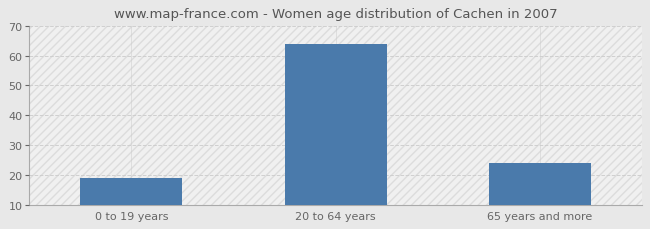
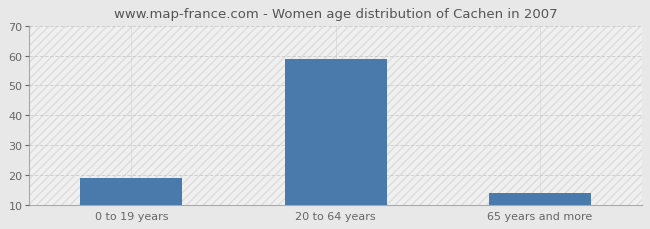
20 to 64 years: 64 -> 59
65 years and more: 24 -> 14
